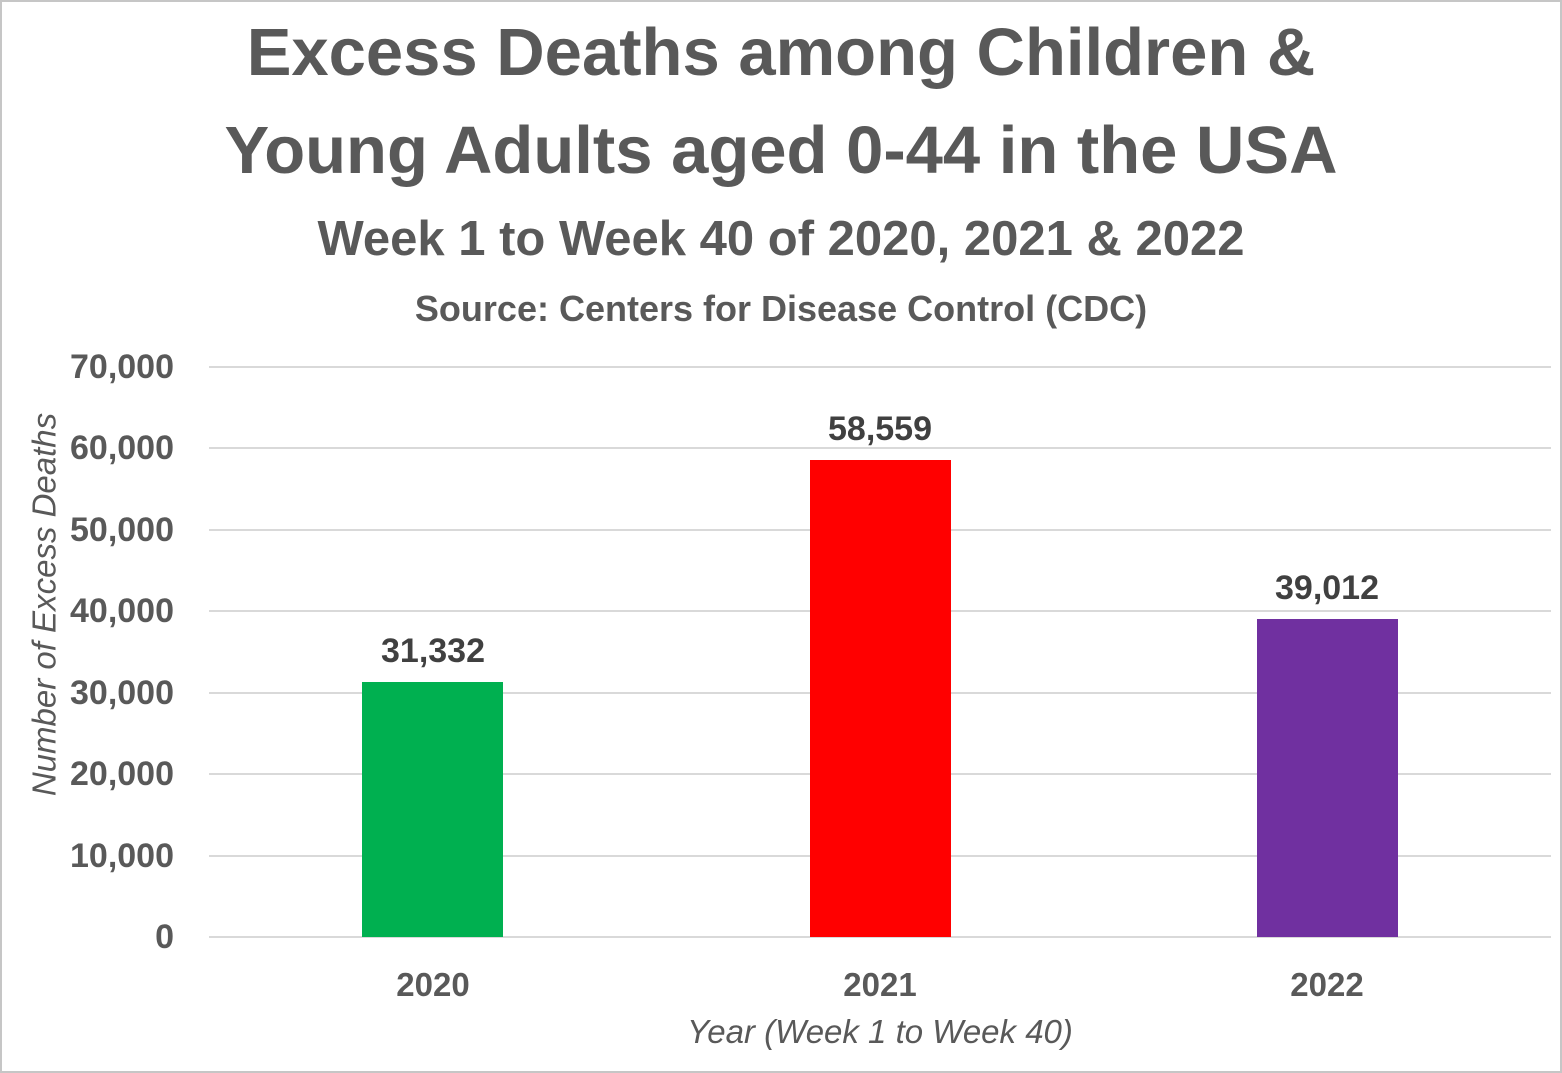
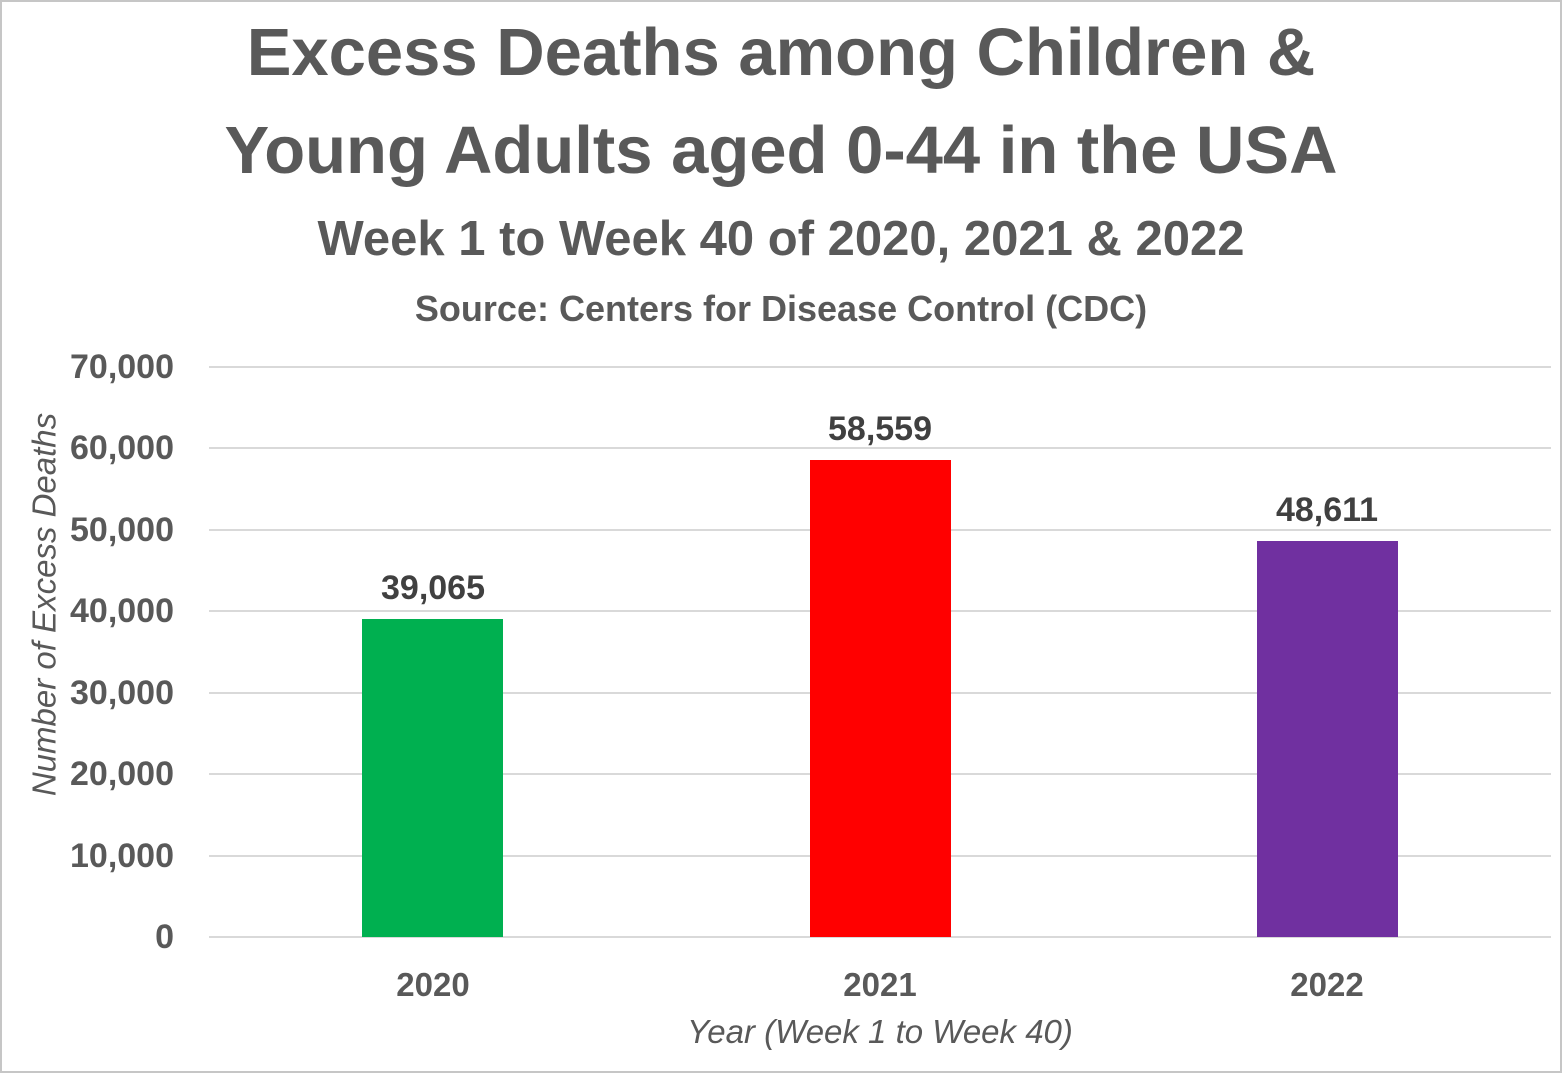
2020: 31,332 -> 39,065
2022: 39,012 -> 48,611
